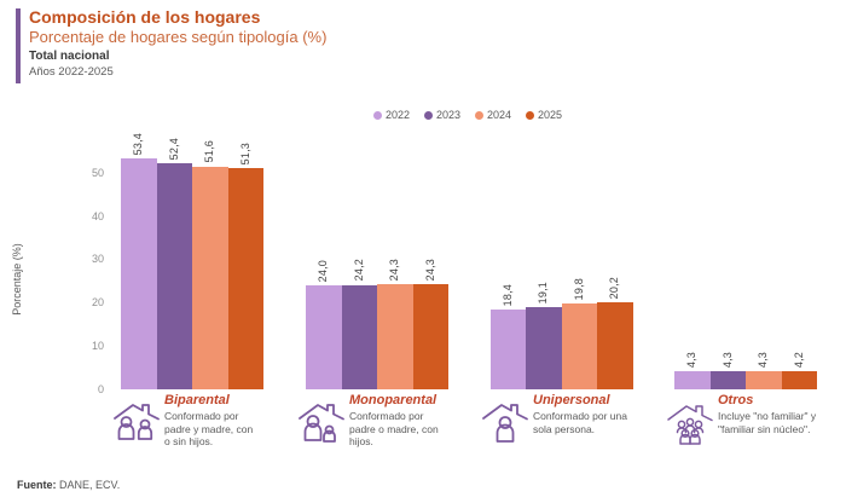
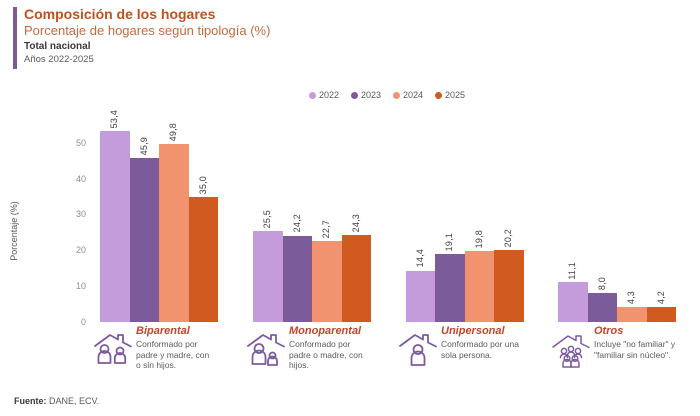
2023/Biparental: 52,4 -> 45,9
2024/Biparental: 51,6 -> 49,8
2025/Biparental: 51,3 -> 35,0
2022/Monoparental: 24,0 -> 25,5
2024/Monoparental: 24,3 -> 22,7
2022/Unipersonal: 18,4 -> 14,4
2022/Otros: 4,3 -> 11,1
2023/Otros: 4,3 -> 8,0
